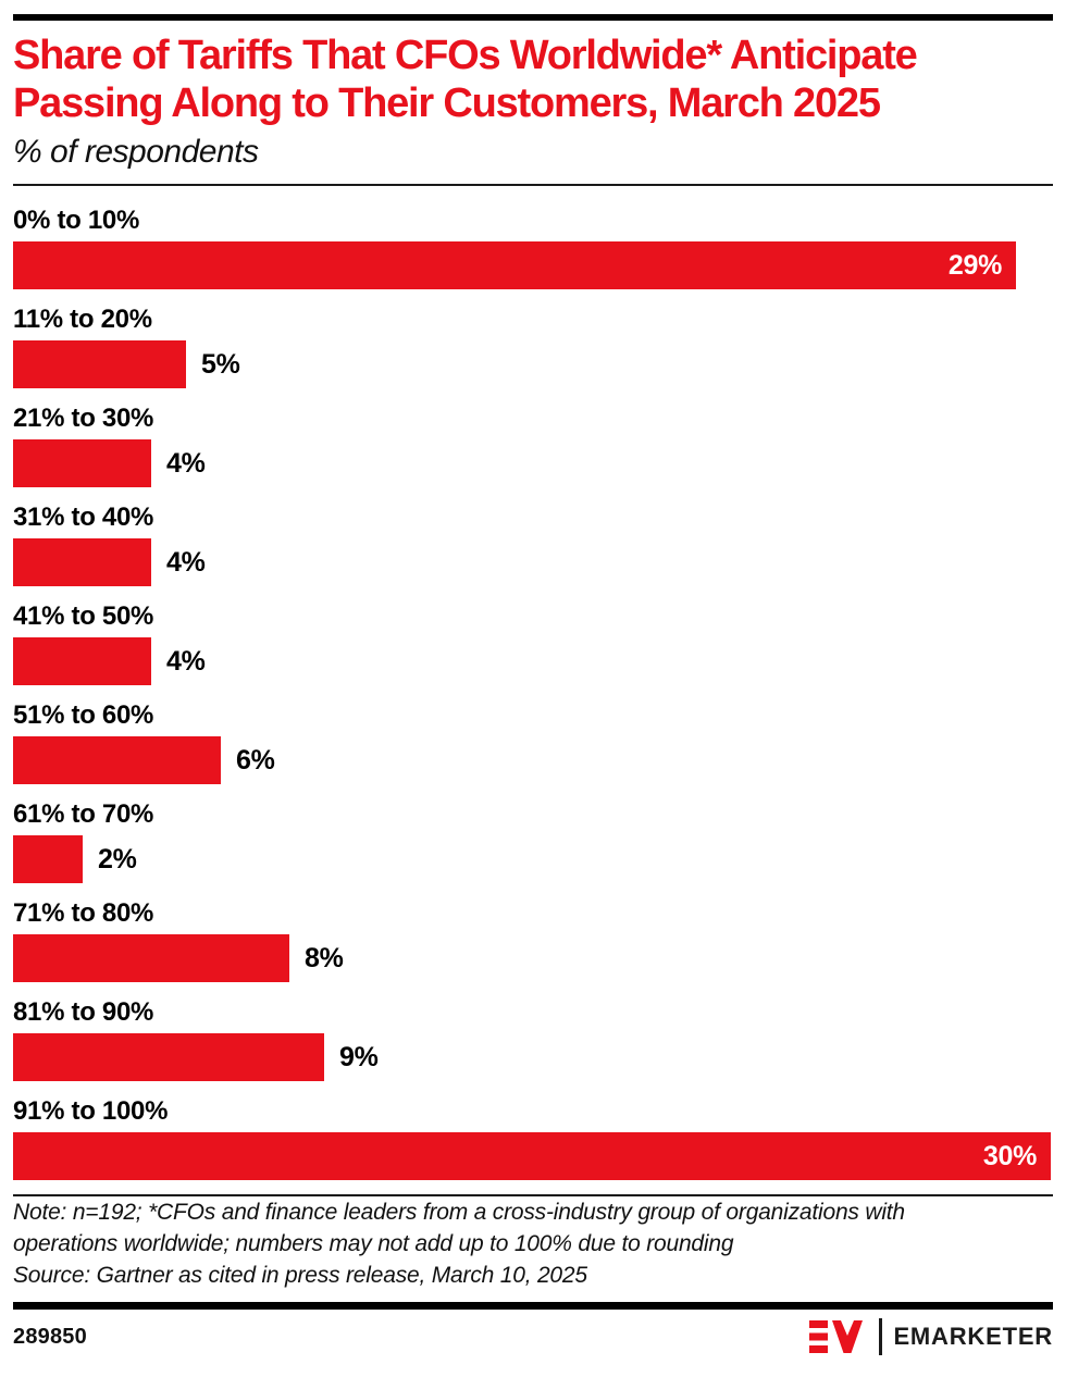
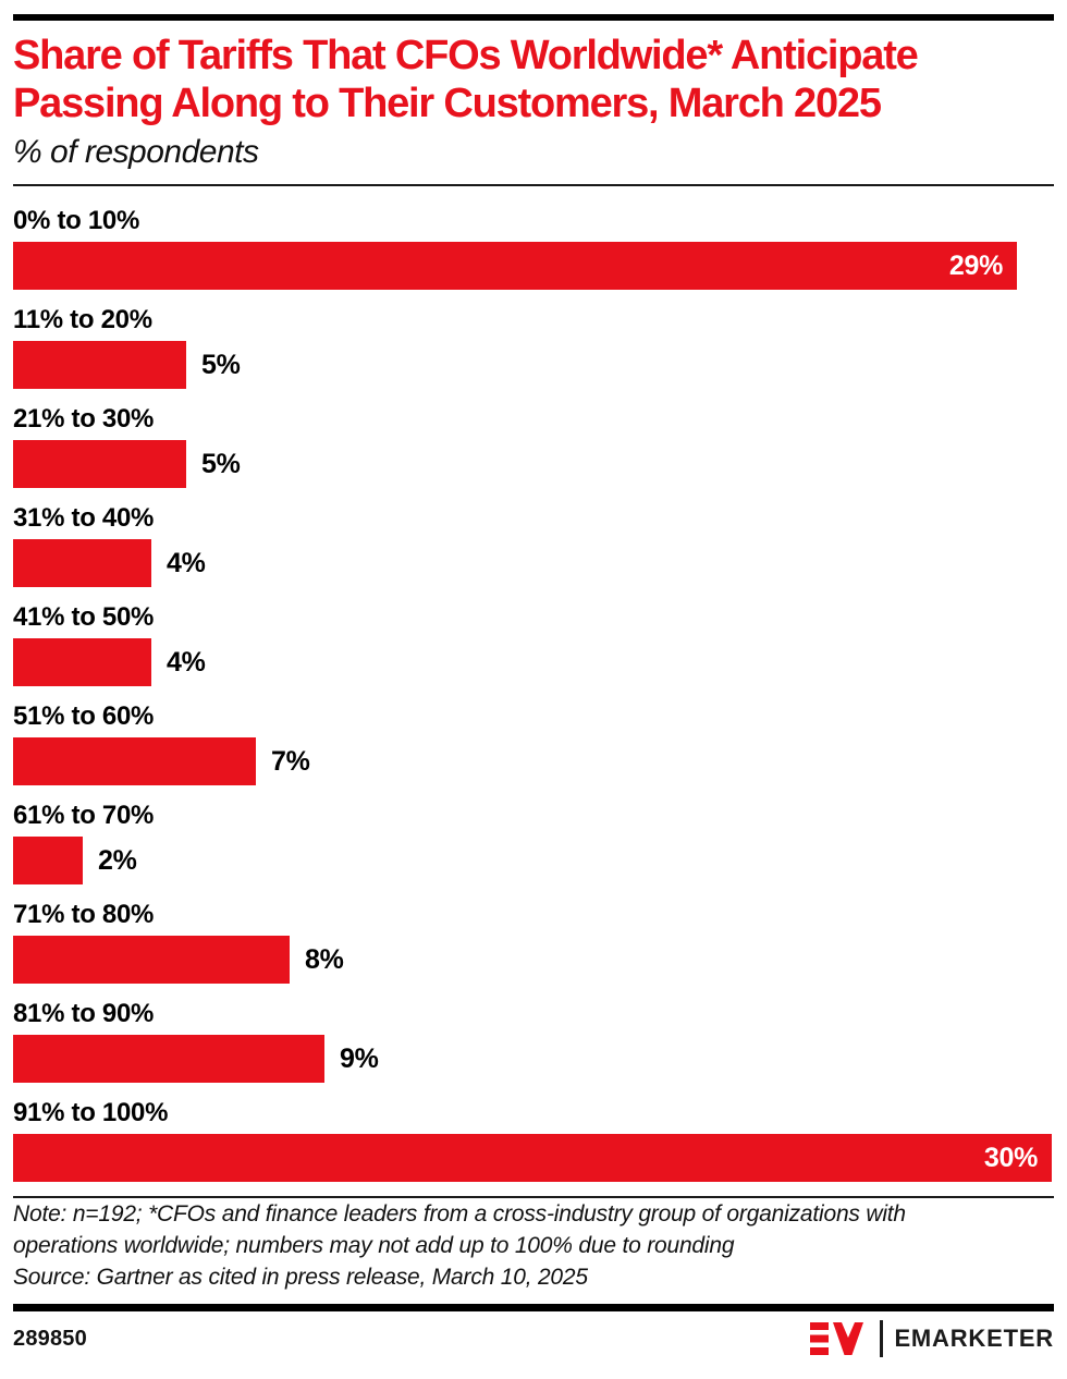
21% to 30%: 4% -> 5%
51% to 60%: 6% -> 7%
